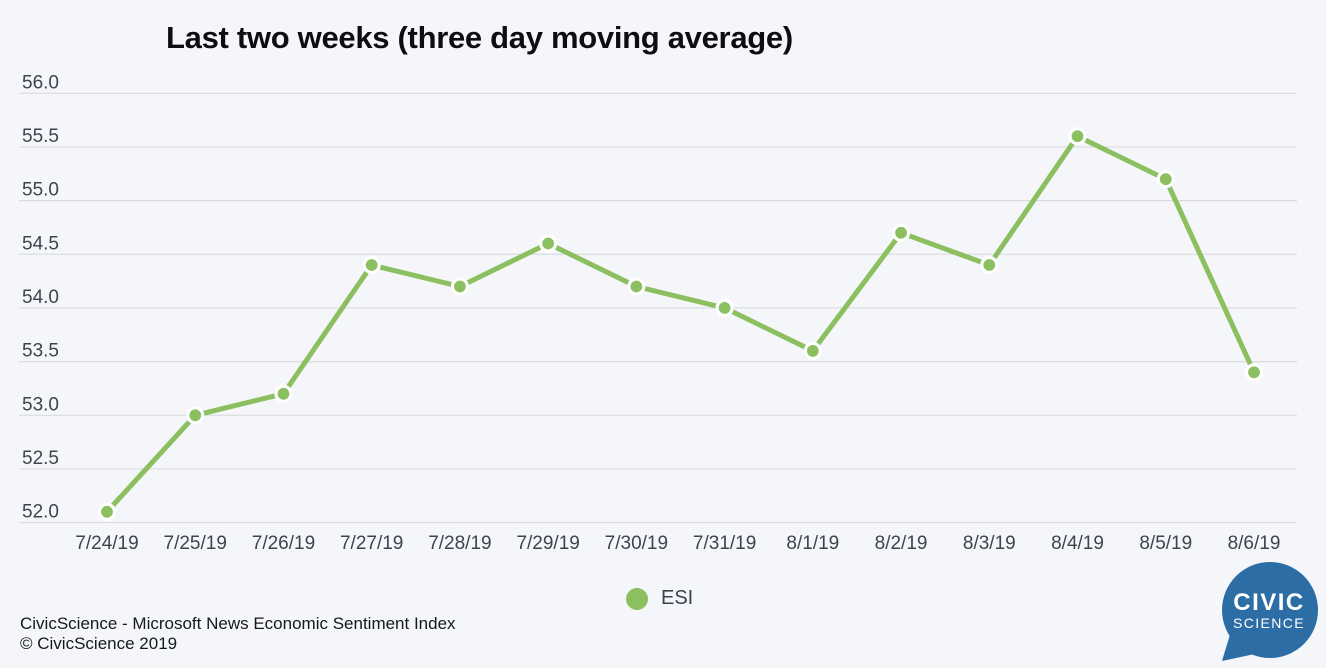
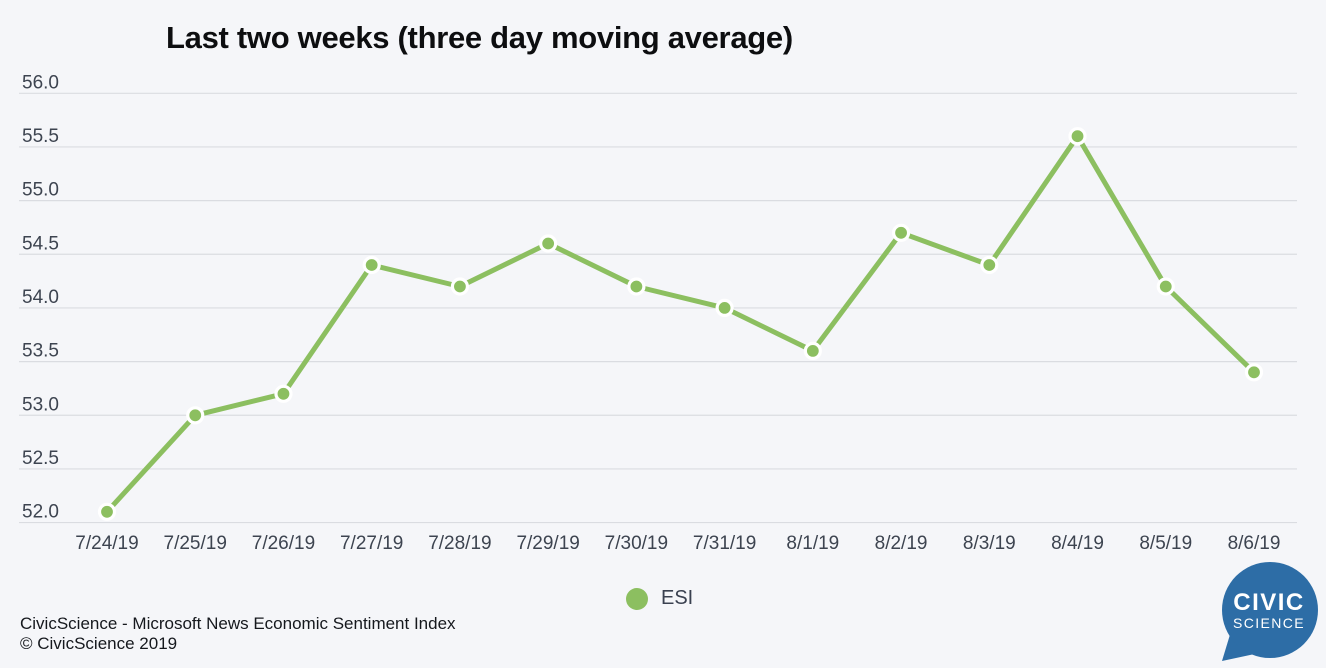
8/5/19: 55.2 -> 54.2
